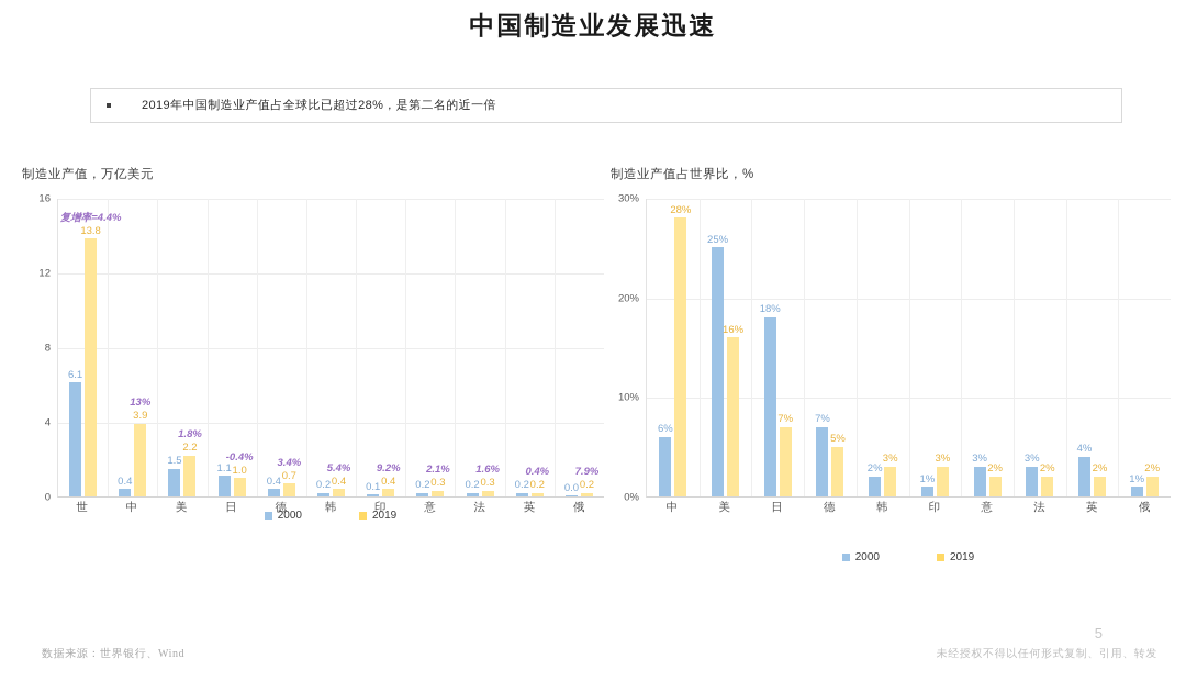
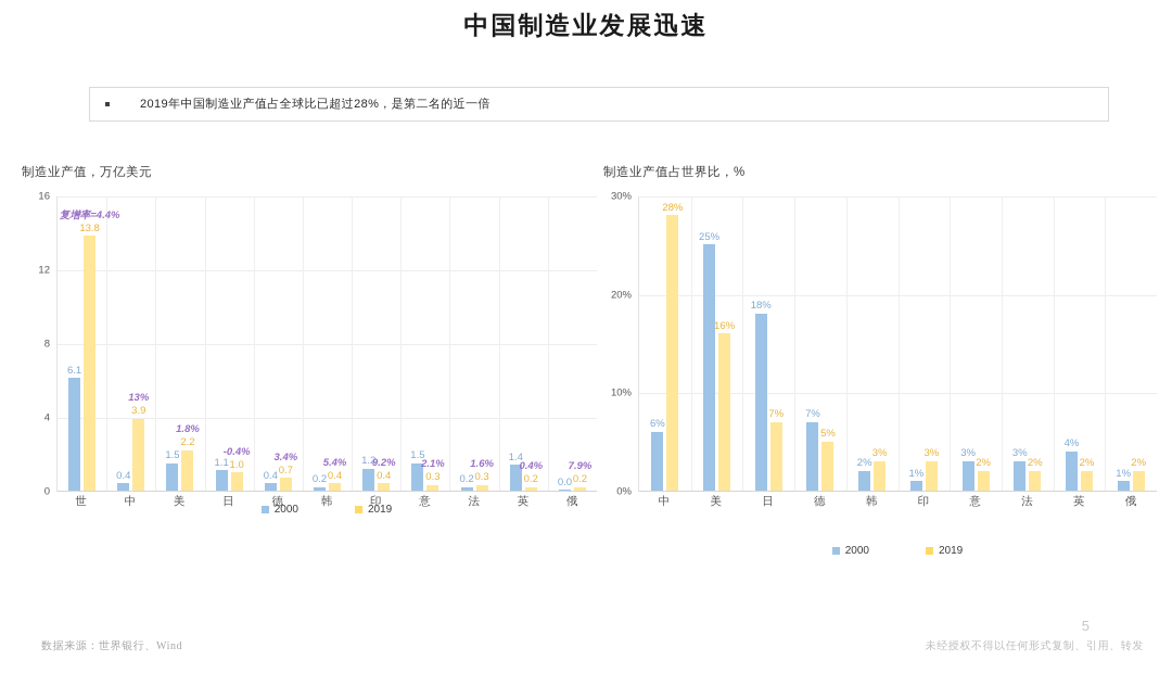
制造业产值，万亿美元/2000/印: 0.1 -> 1.2
制造业产值，万亿美元/2000/意: 0.2 -> 1.5
制造业产值，万亿美元/2000/英: 0.2 -> 1.4
